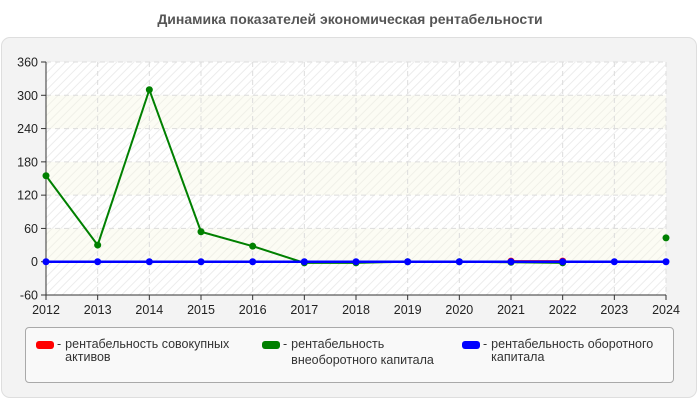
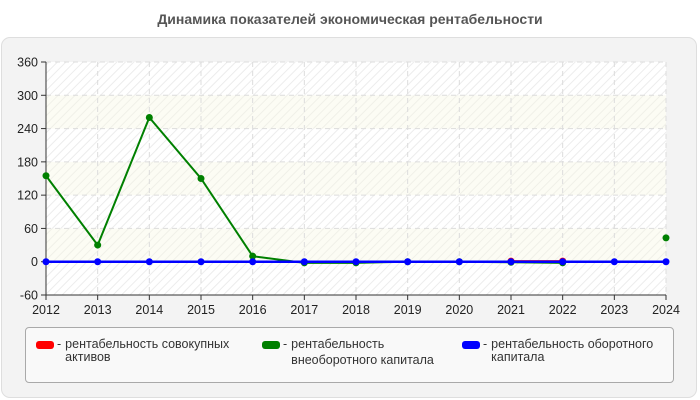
рентабельность внеоборотного капитала/2014: 310 -> 260
рентабельность внеоборотного капитала/2015: 50 -> 150
рентабельность внеоборотного капитала/2016: 30 -> 10
